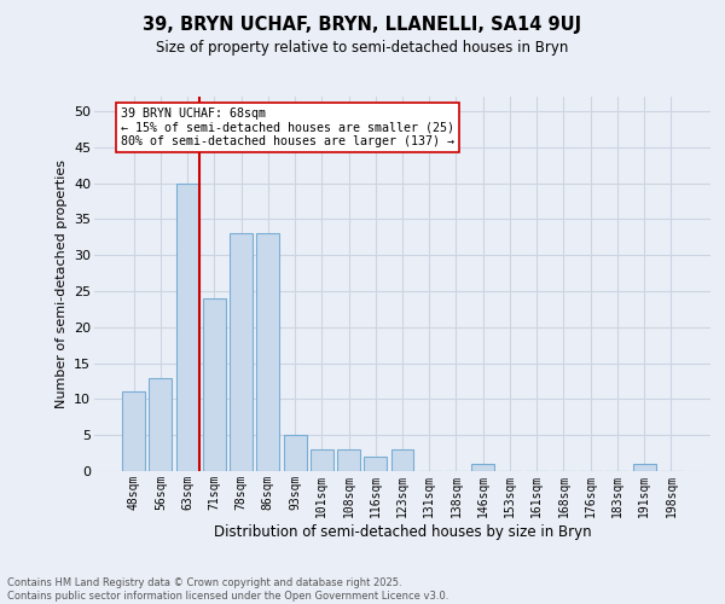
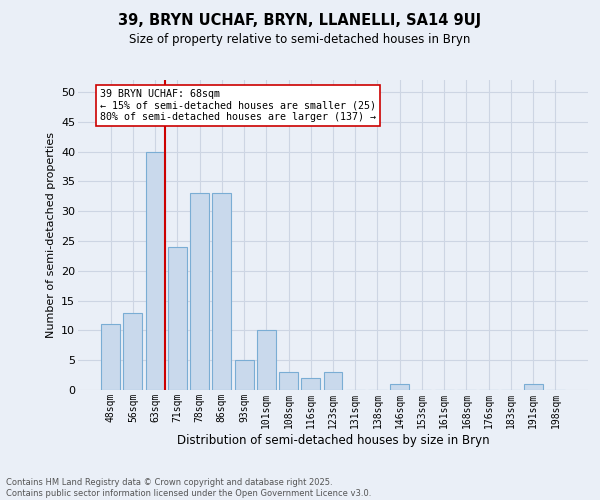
101sqm: 3 -> 10
